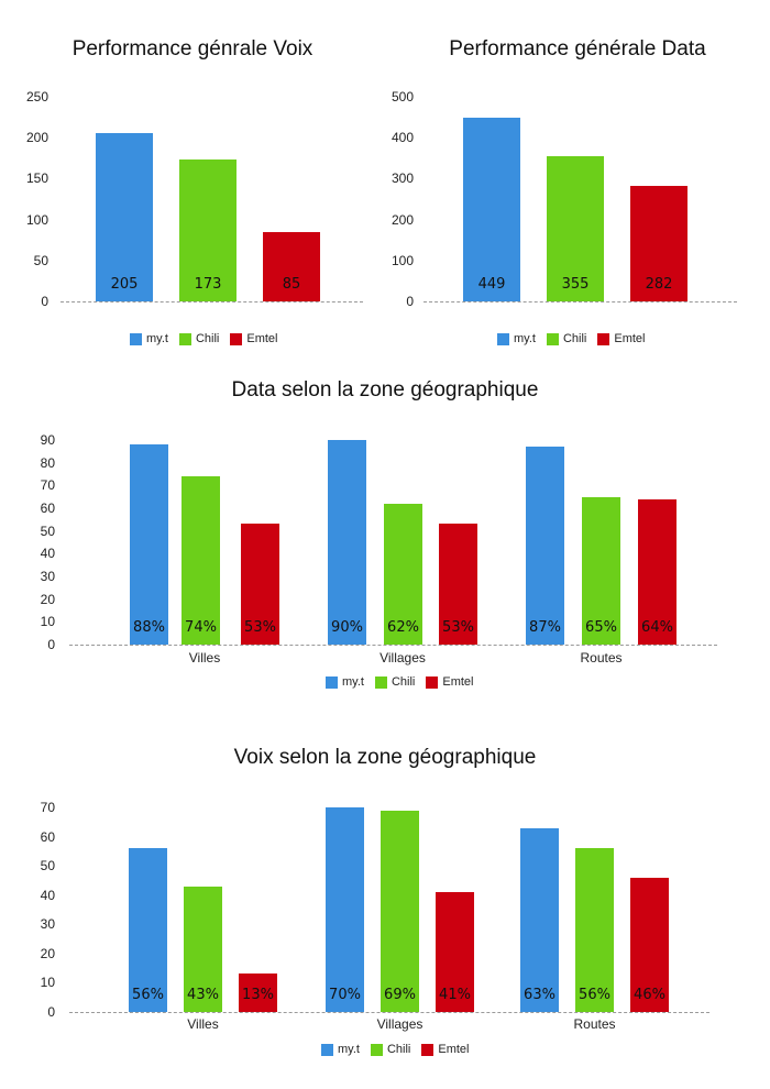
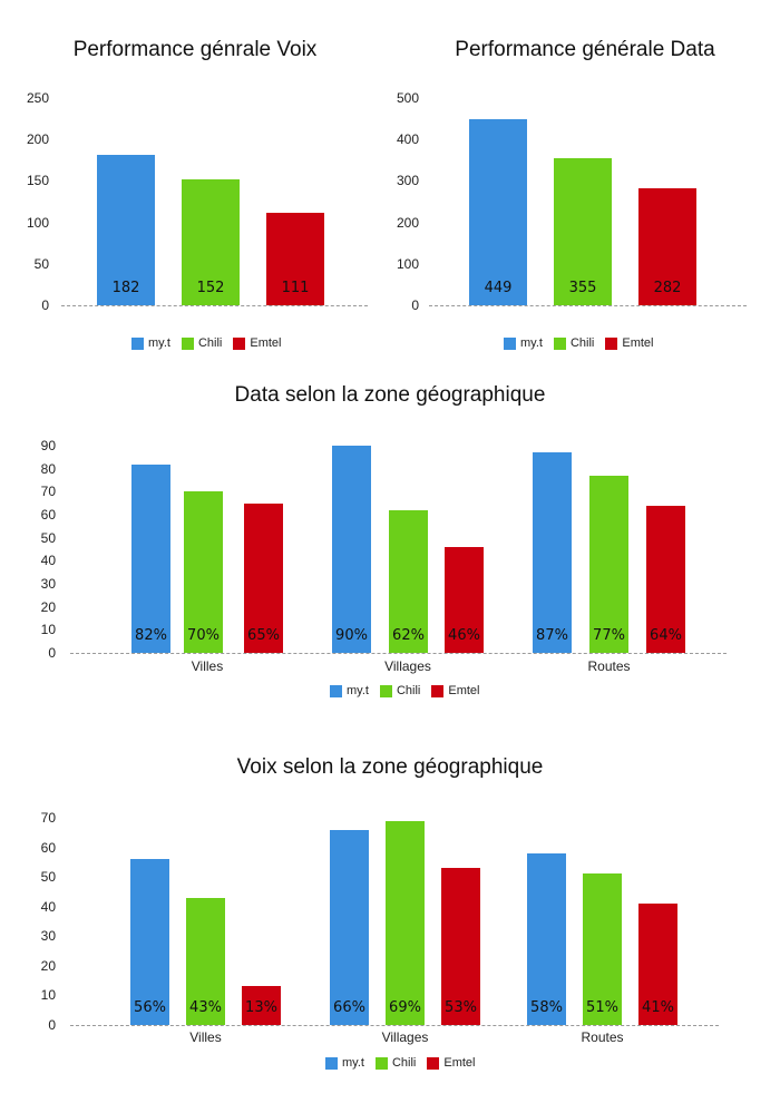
Performance génrale Voix/my.t: 205 -> 182
Performance génrale Voix/Chili: 173 -> 152
Performance génrale Voix/Emtel: 85 -> 111
Data selon la zone géographique/my.t/Villes: 88% -> 82%
Data selon la zone géographique/Chili/Villes: 74% -> 70%
Data selon la zone géographique/Emtel/Villes: 53% -> 65%
Data selon la zone géographique/Emtel/Villages: 53% -> 46%
Data selon la zone géographique/Chili/Routes: 65% -> 77%
Voix selon la zone géographique/my.t/Villages: 70% -> 66%
Voix selon la zone géographique/Emtel/Villages: 41% -> 53%
Voix selon la zone géographique/my.t/Routes: 63% -> 58%
Voix selon la zone géographique/Chili/Routes: 56% -> 51%
Voix selon la zone géographique/Emtel/Routes: 46% -> 41%
